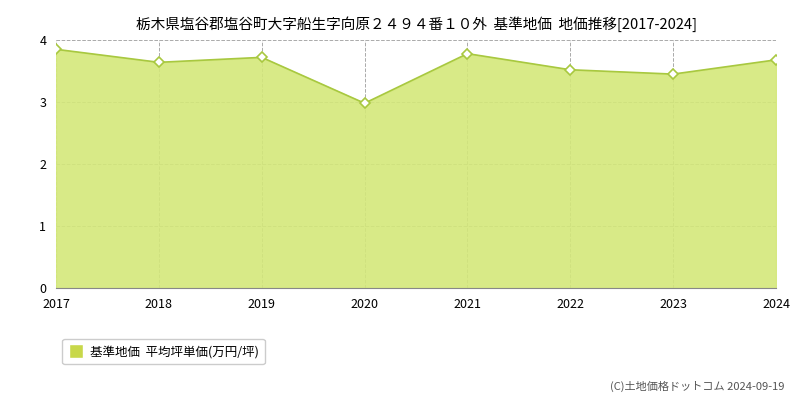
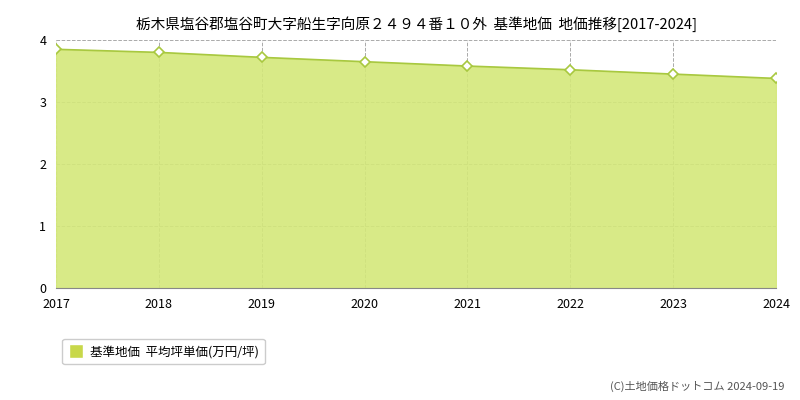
2018: 3.64 -> 3.80
2020: 2.98 -> 3.65
2021: 3.78 -> 3.58
2024: 3.68 -> 3.38
